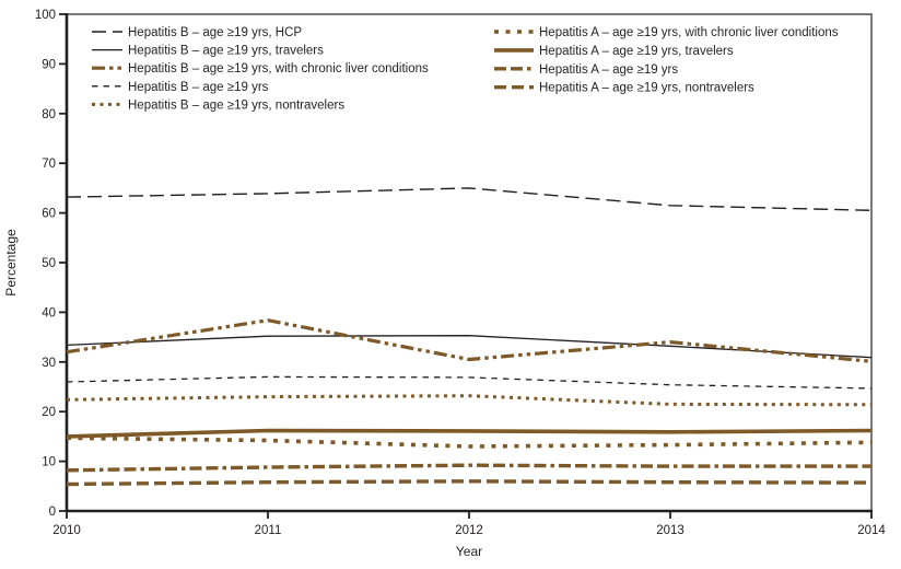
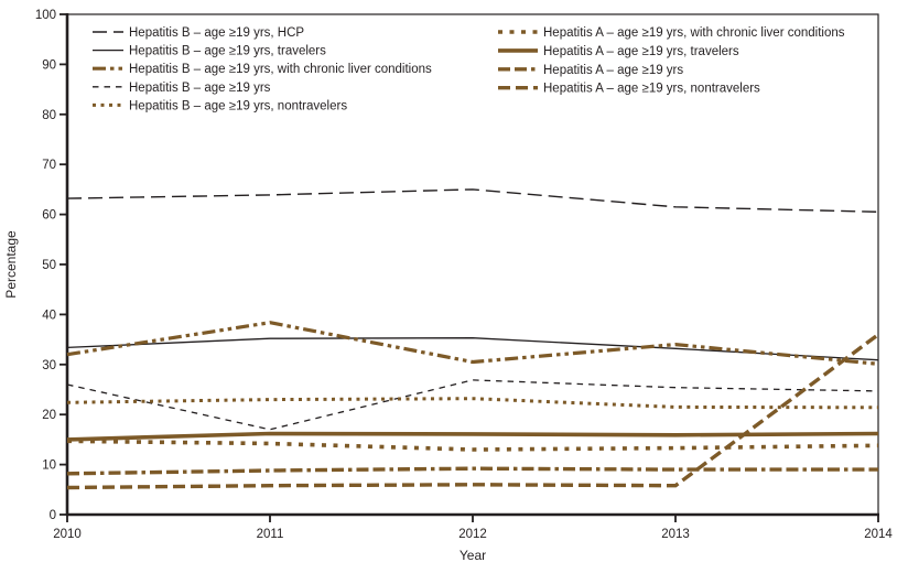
Hepatitis B – age ≥19 yrs/2011: 27 -> 17
Hepatitis A – age ≥19 yrs, nontravelers/2014: 6 -> 36
